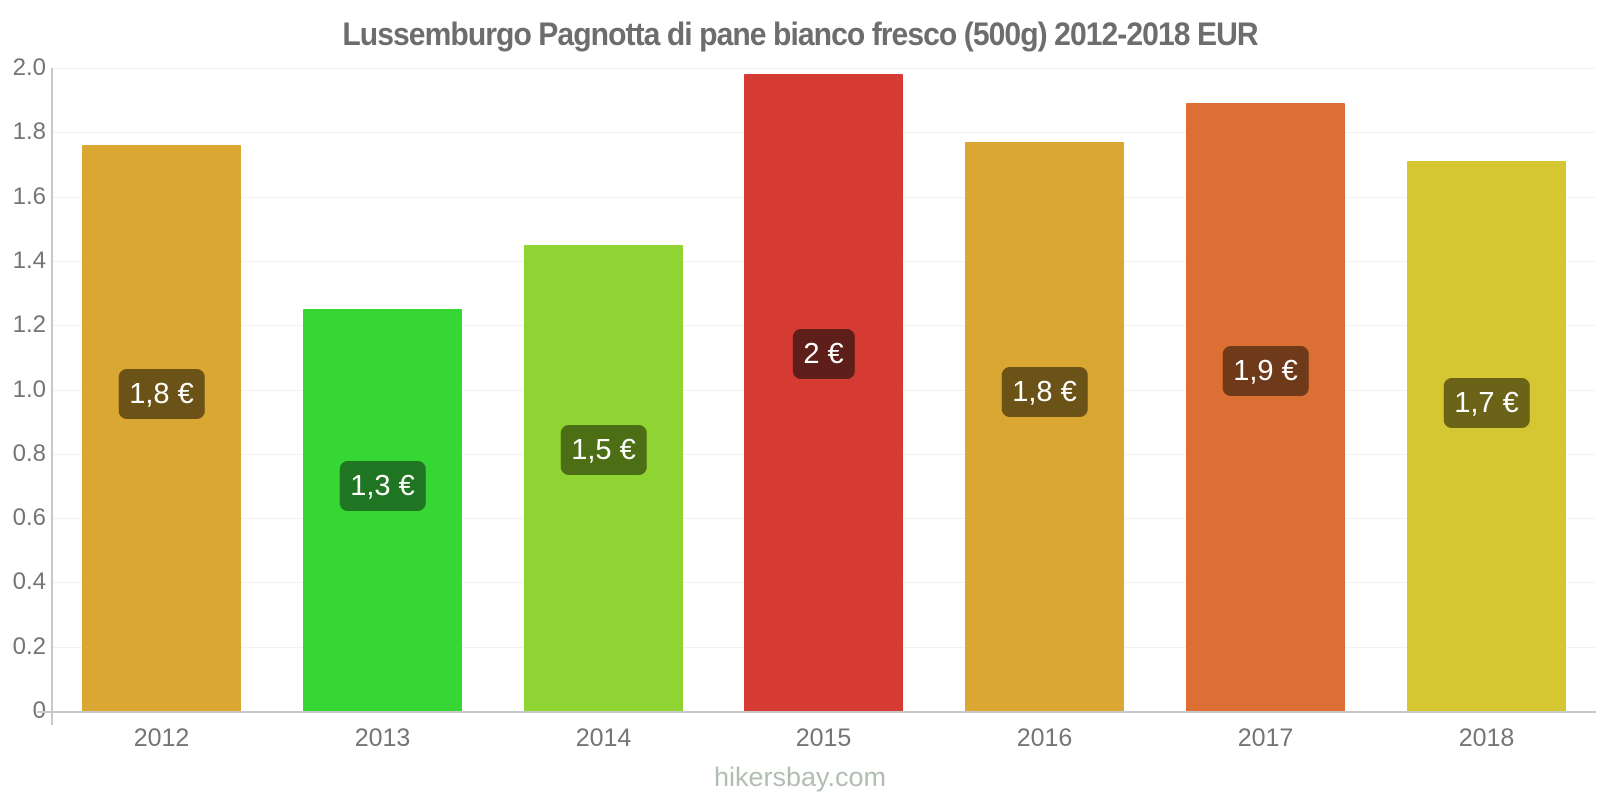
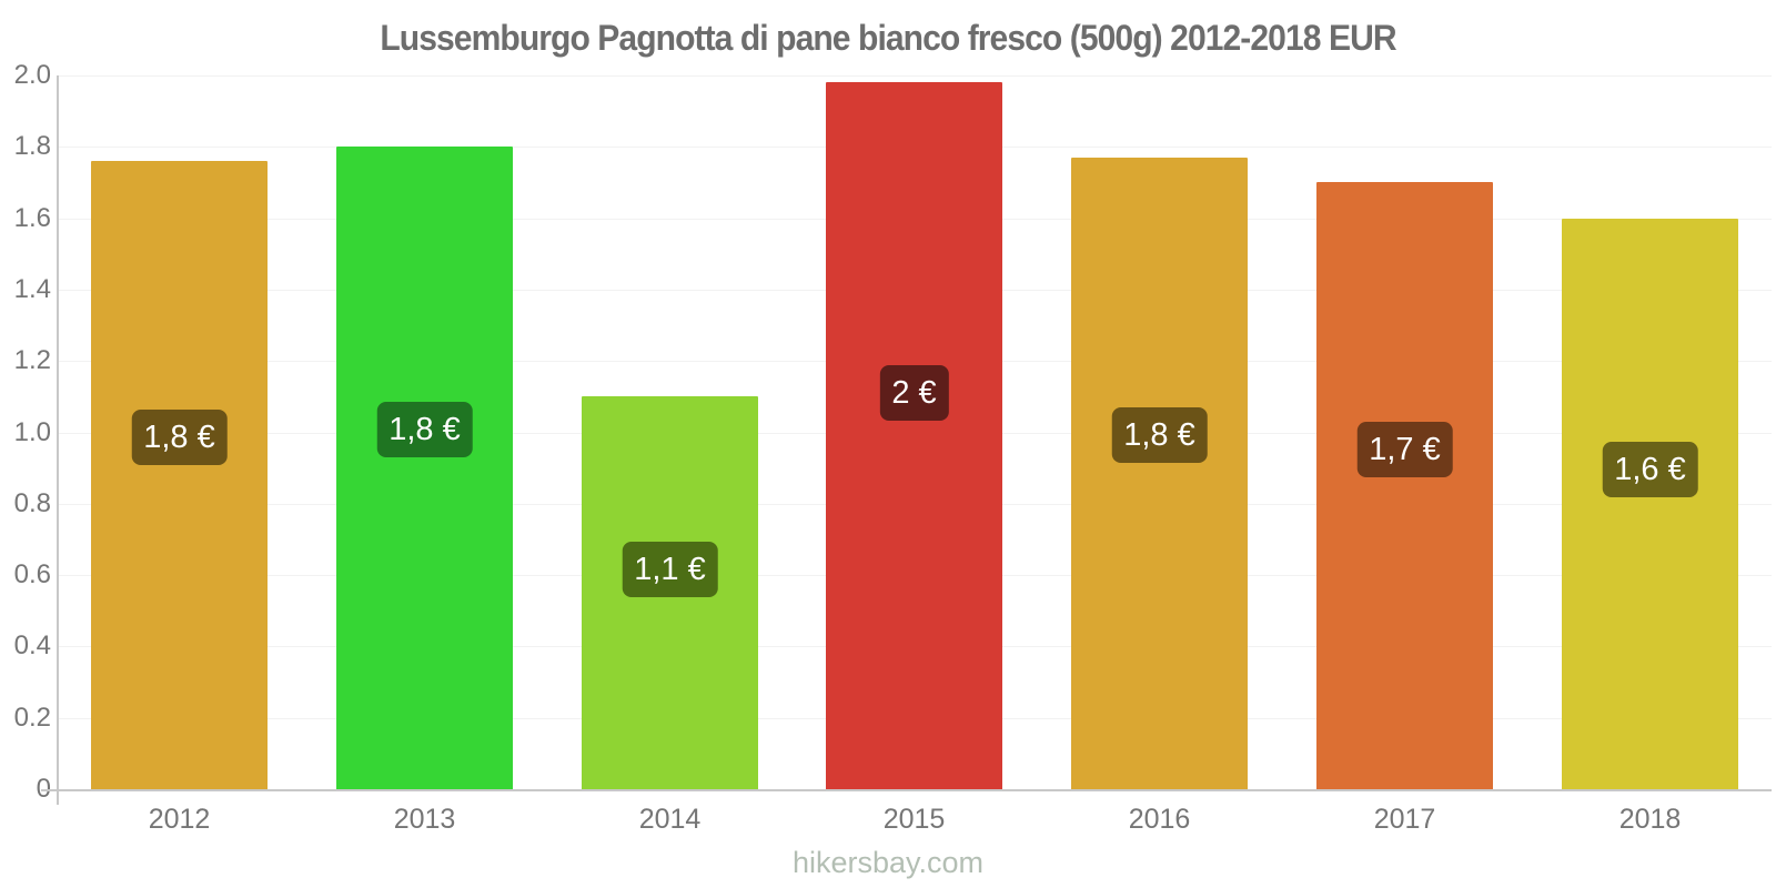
2013: 1,3 -> 1,8
2014: 1,5 -> 1,1
2017: 1,9 -> 1,7
2018: 1,7 -> 1,6
